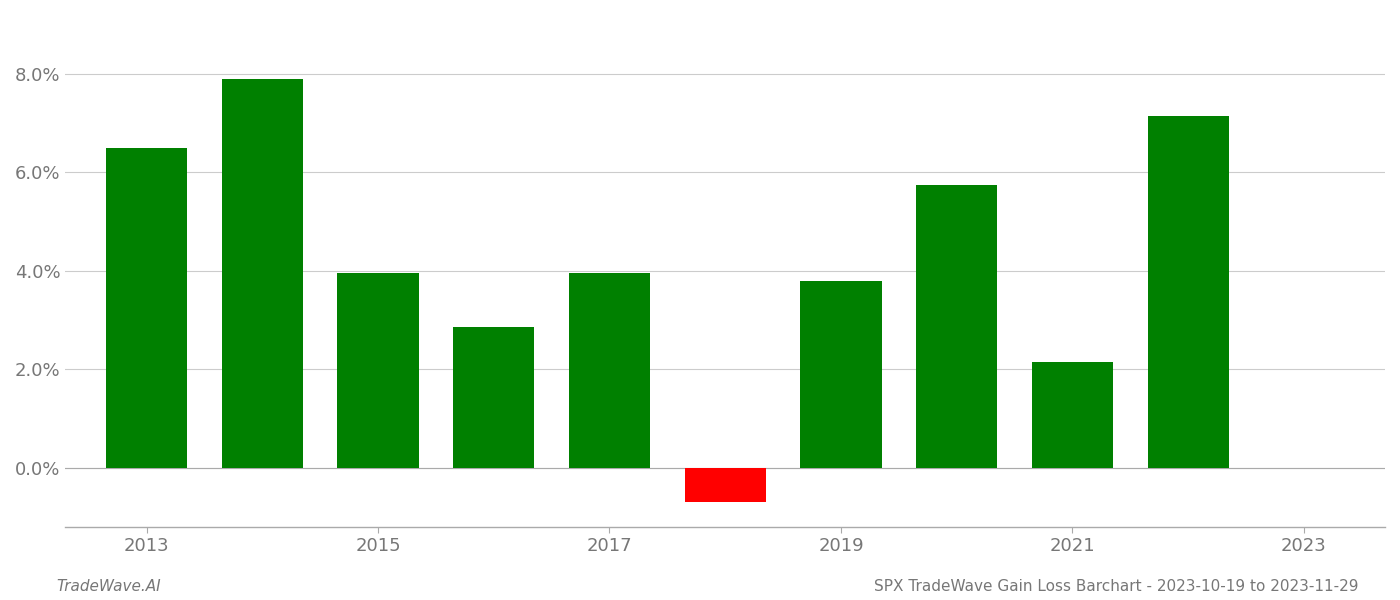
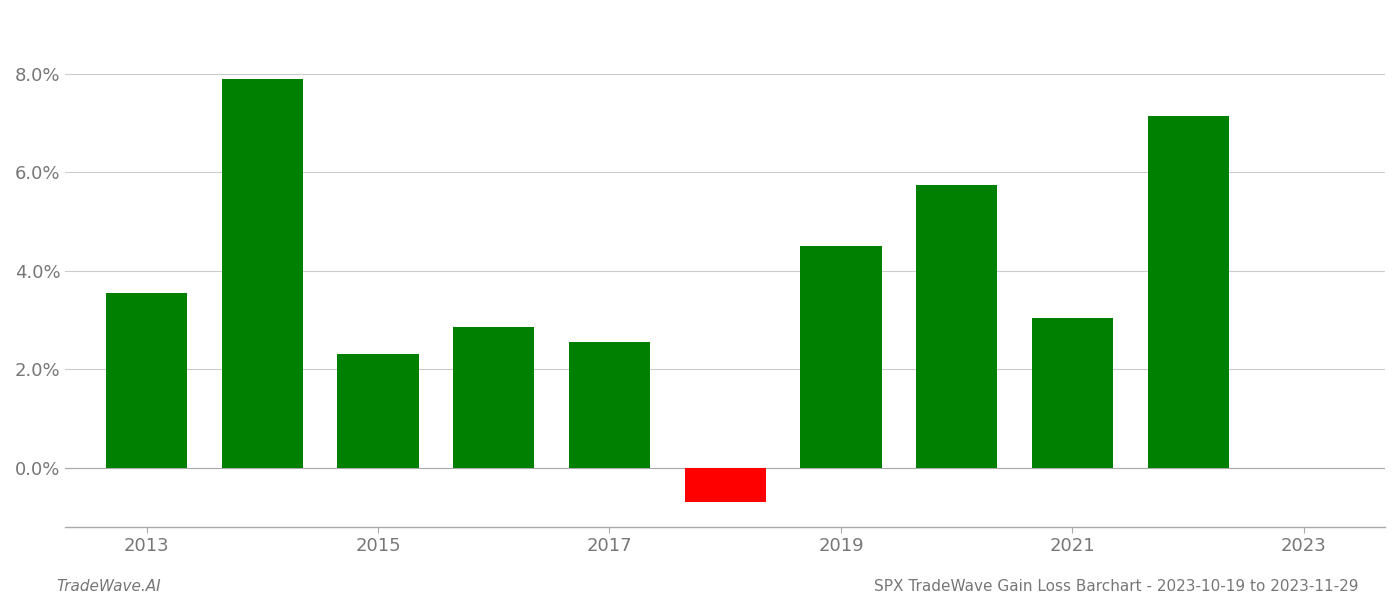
2013: 6.50% -> 3.55%
2015: 3.95% -> 2.30%
2017: 3.95% -> 2.55%
2019: 3.80% -> 4.50%
2021: 2.15% -> 3.05%
